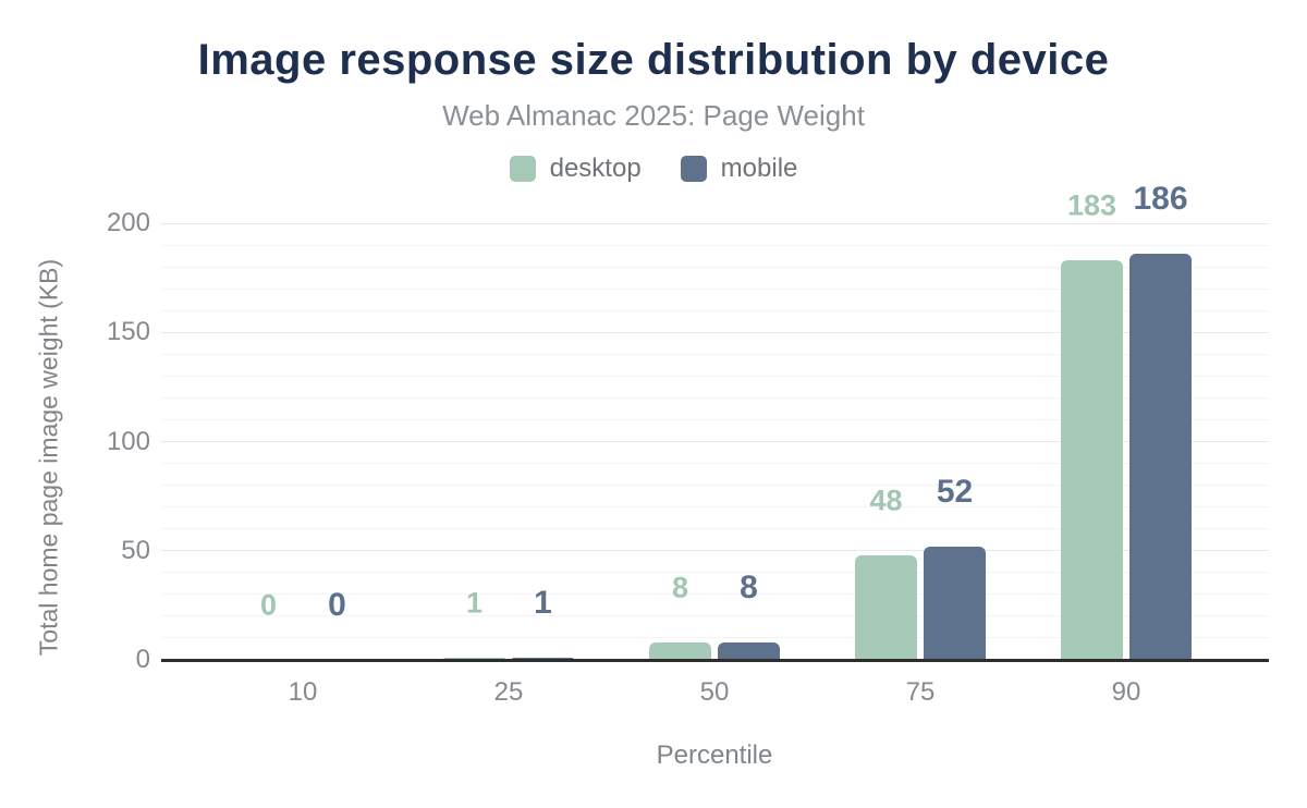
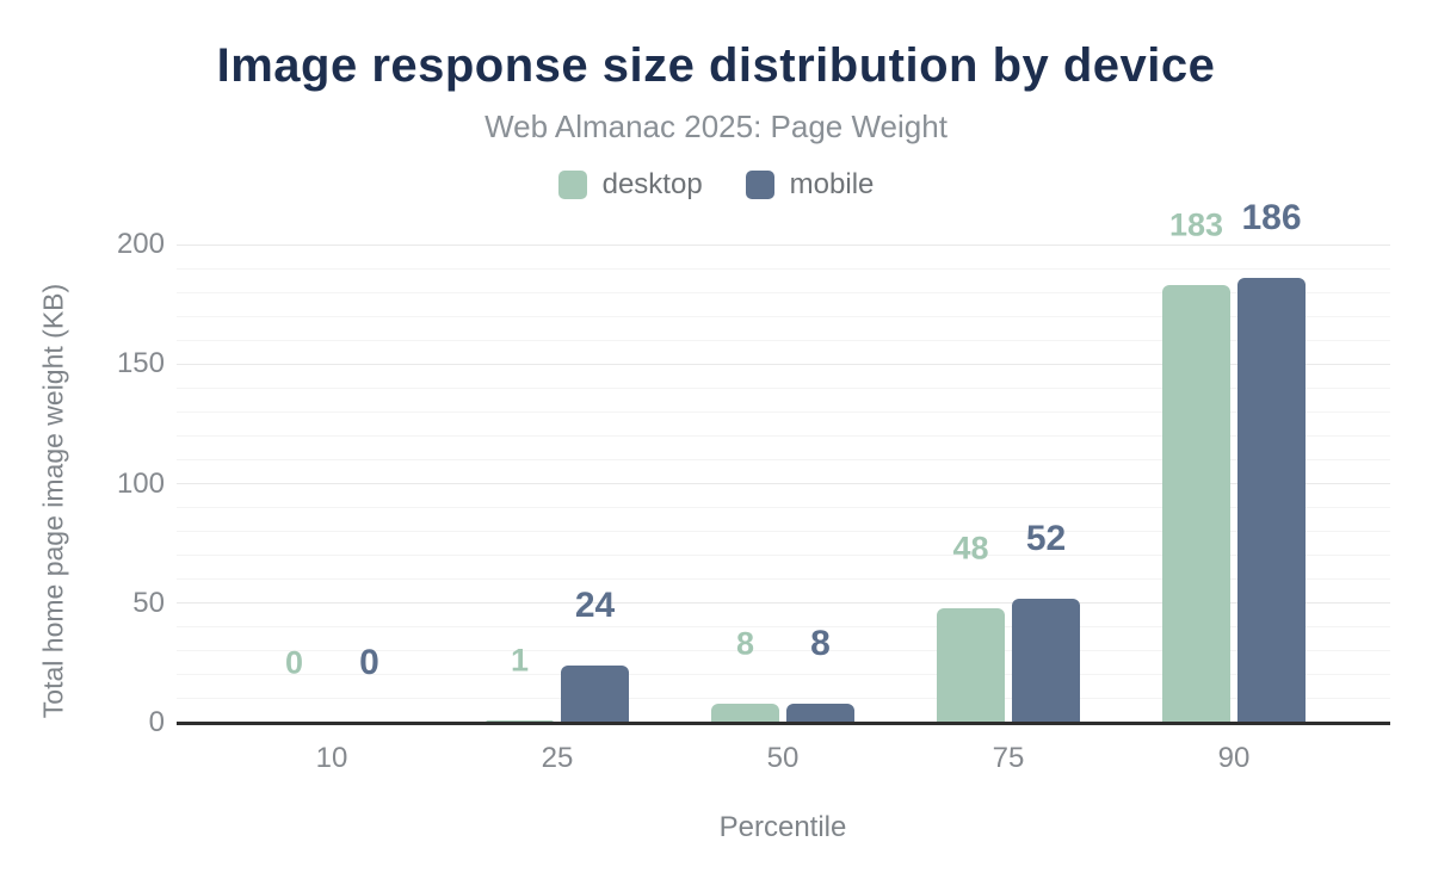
mobile/25: 1 -> 24
